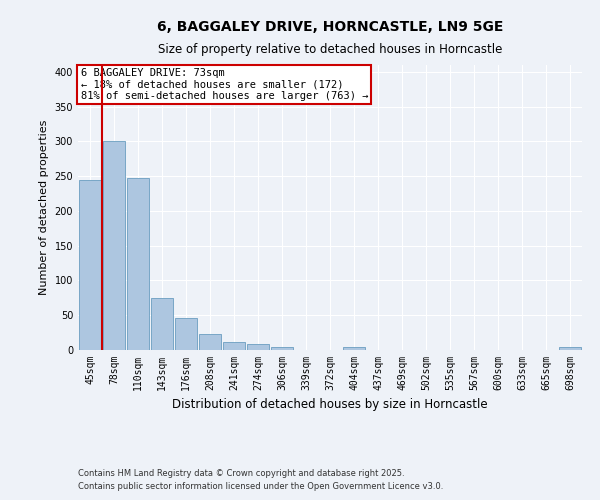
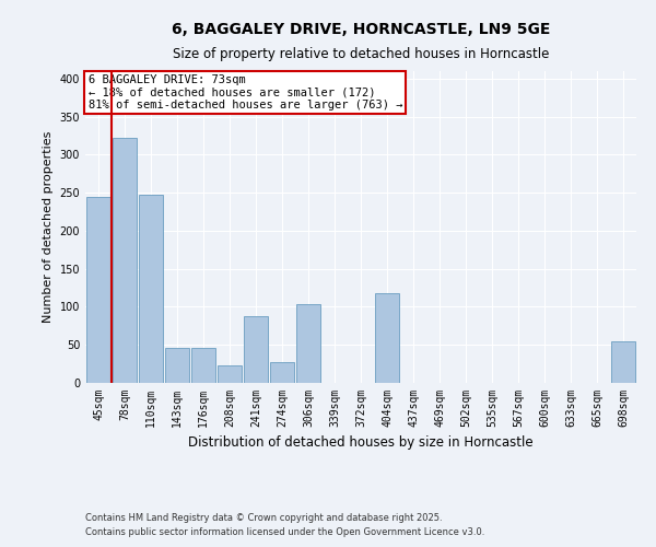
78sqm: 300 -> 322
143sqm: 75 -> 46
241sqm: 11 -> 88
274sqm: 8 -> 28
306sqm: 5 -> 104
404sqm: 4 -> 118
698sqm: 4 -> 54
